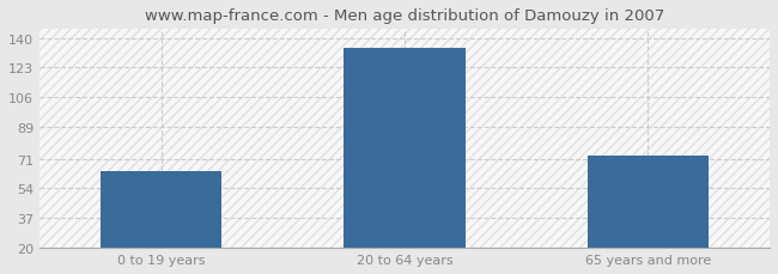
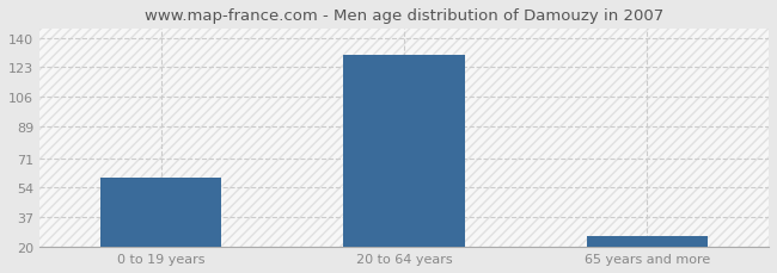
0 to 19 years: 64 -> 60
20 to 64 years: 134 -> 130
65 years and more: 73 -> 26
